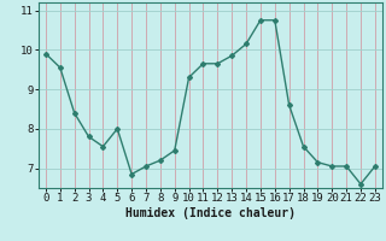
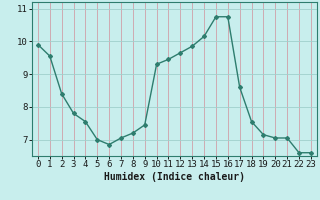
5: 8.00 -> 7.00
11: 9.65 -> 9.45
23: 7.05 -> 6.60
